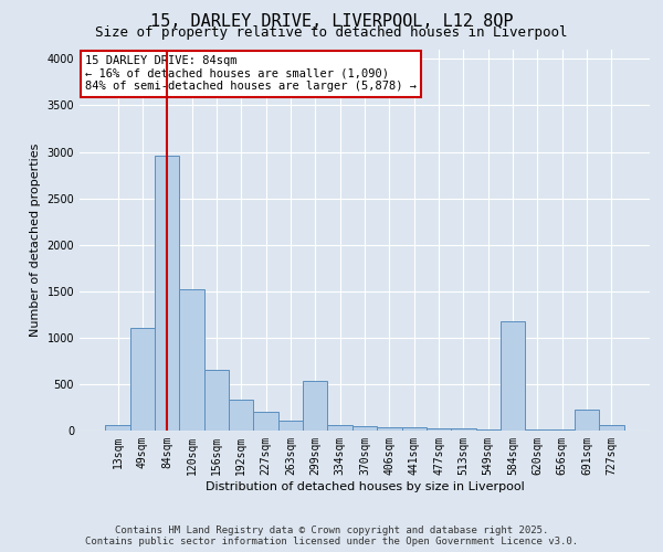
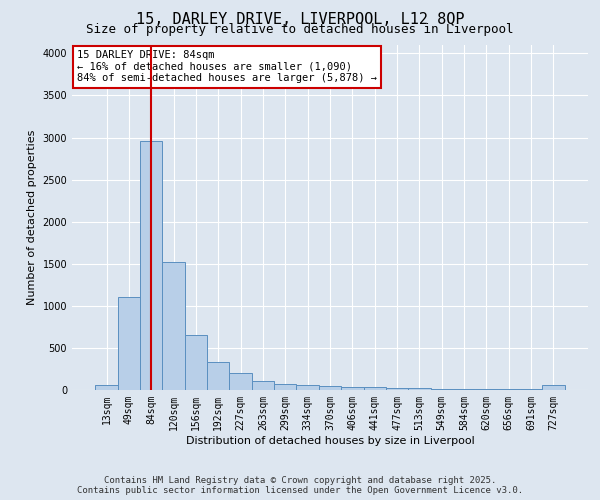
299sqm: 540 -> 80
584sqm: 1180 -> 10
691sqm: 220 -> 10
